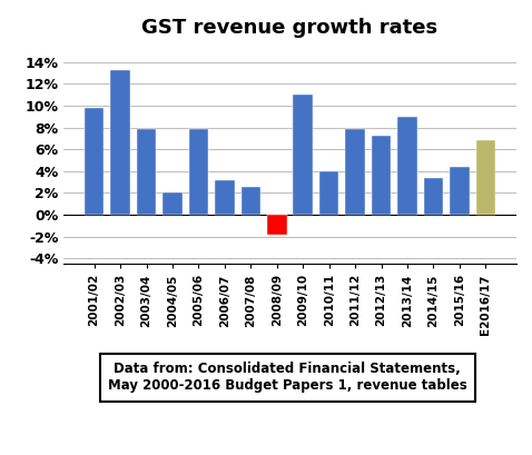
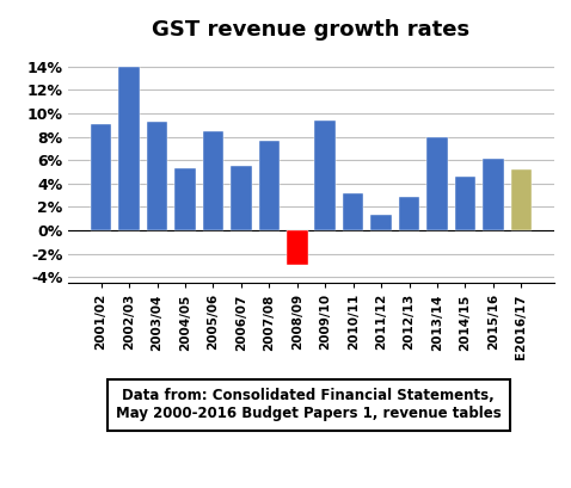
2001/02: 9.8% -> 9.1%
2002/03: 13.2% -> 14.0%
2003/04: 7.8% -> 9.3%
2004/05: 2.0% -> 5.3%
2005/06: 7.8% -> 8.5%
2006/07: 3.2% -> 5.5%
2007/08: 2.6% -> 7.6%
2008/09: -1.8% -> -3.0%
2009/10: 11.0% -> 9.4%
2010/11: 4.0% -> 3.2%
2011/12: 7.8% -> 1.3%
2012/13: 7.2% -> 2.9%
2013/14: 9.0% -> 8.0%
2014/15: 3.4% -> 4.6%
2015/16: 4.4% -> 6.1%
E2016/17: 6.8% -> 5.2%
